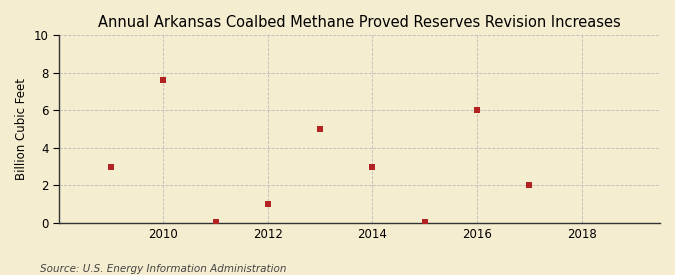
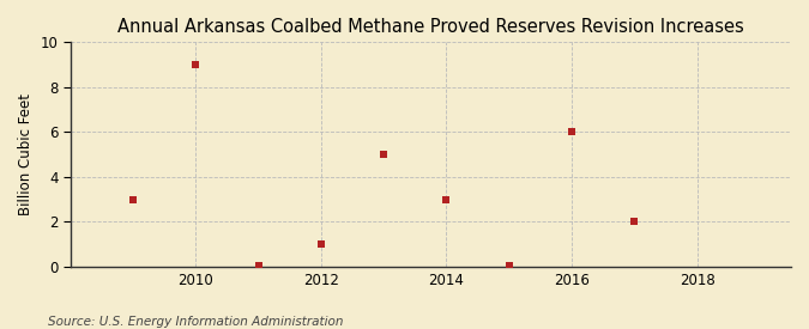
2010: 7.6 -> 9.0
